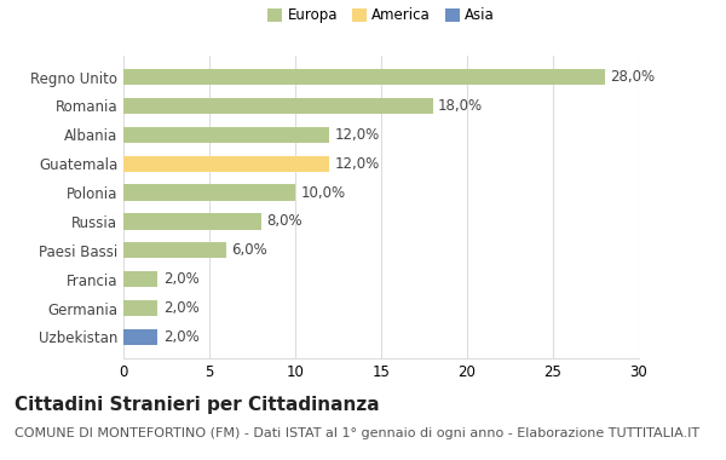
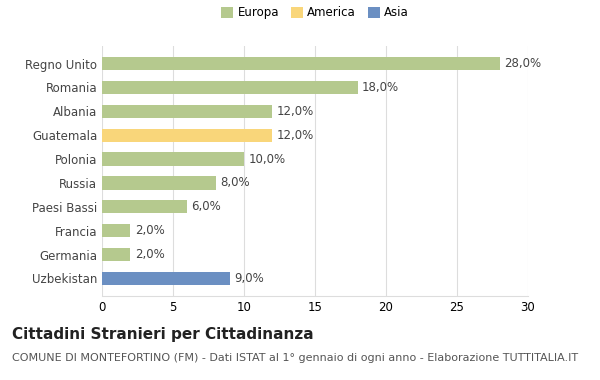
Uzbekistan: 2,0% -> 9,0%
